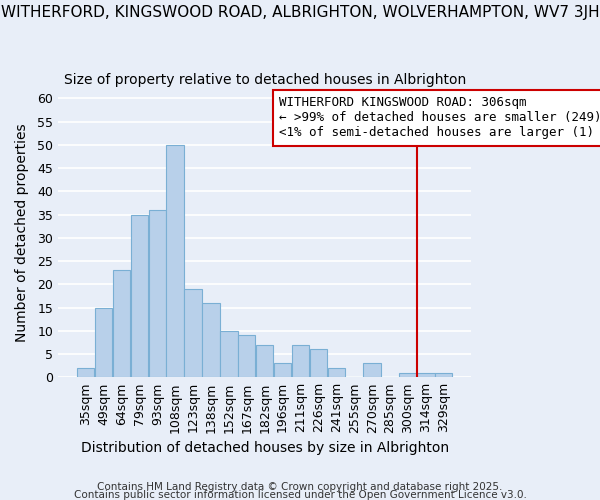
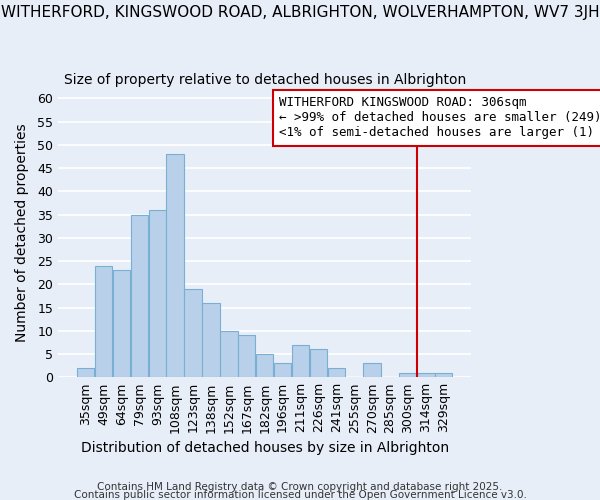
49sqm: 15 -> 24
108sqm: 50 -> 48
182sqm: 7 -> 5
